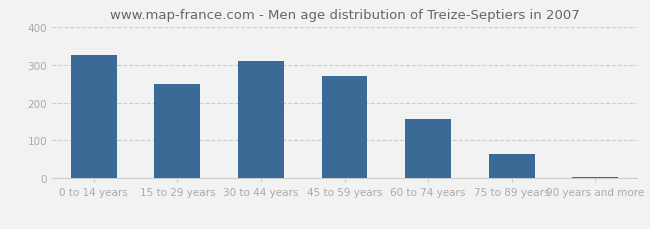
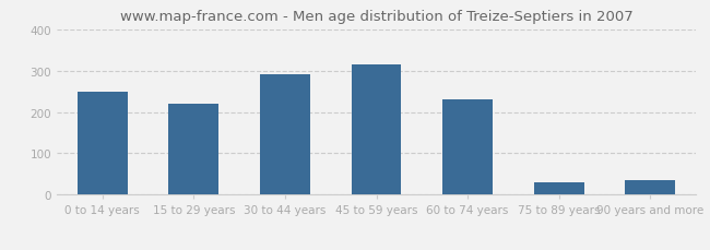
0 to 14 years: 325 -> 250
15 to 29 years: 250 -> 220
30 to 44 years: 310 -> 290
45 to 59 years: 270 -> 315
60 to 74 years: 157 -> 230
75 to 89 years: 63 -> 30
90 years and more: 5 -> 35
